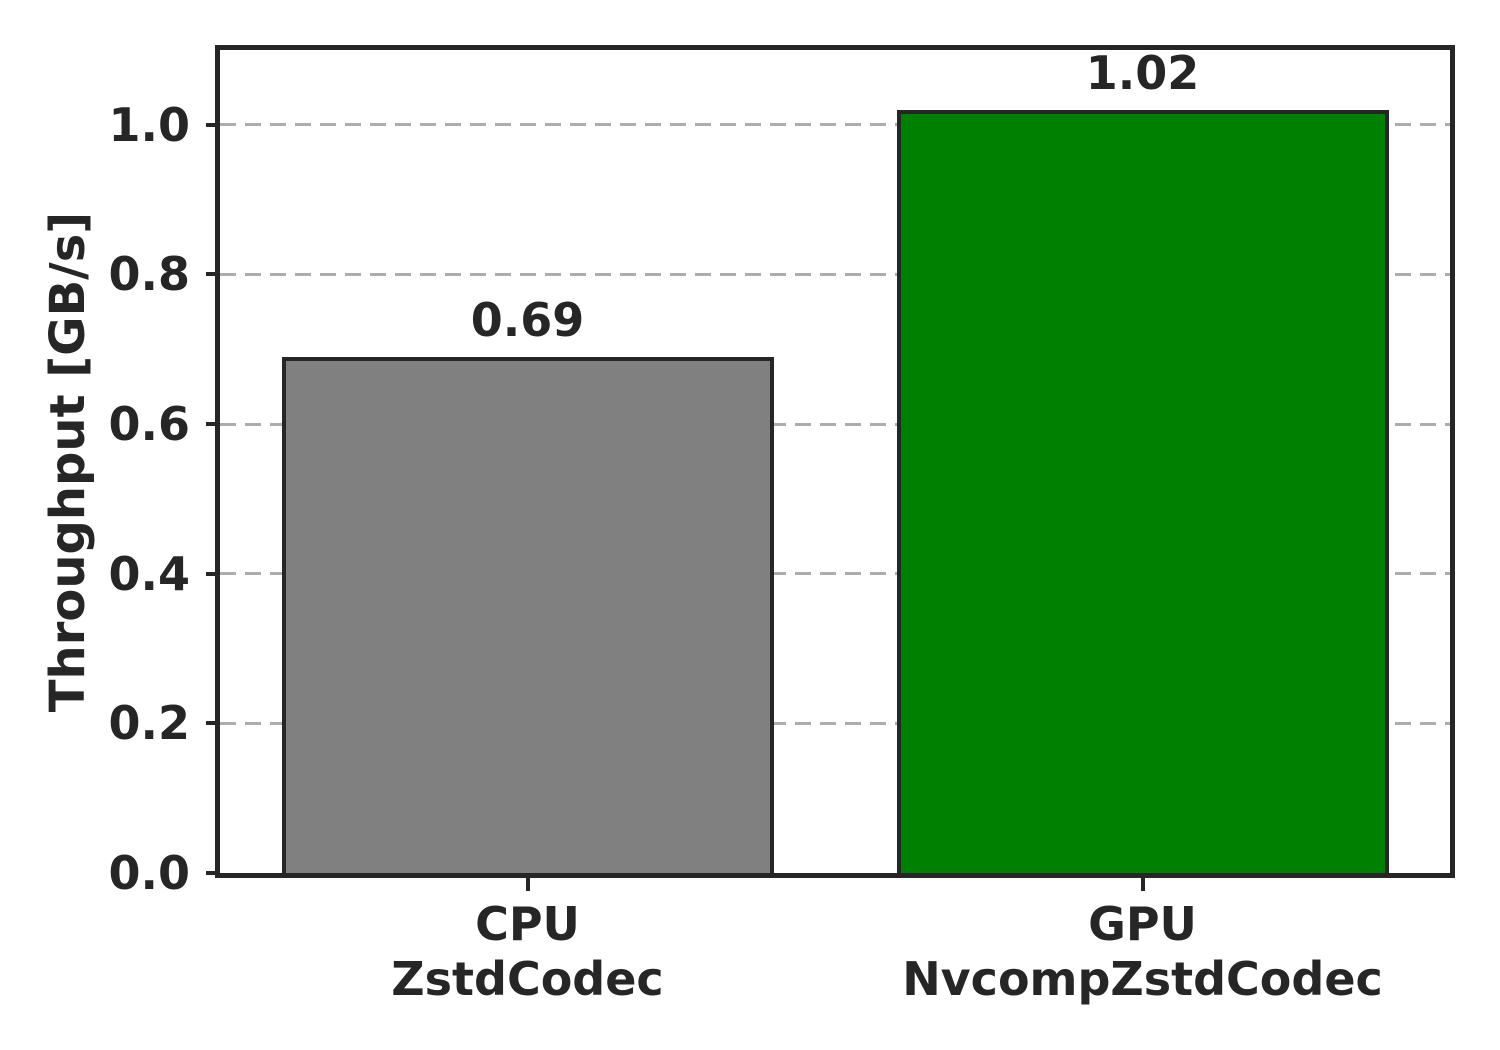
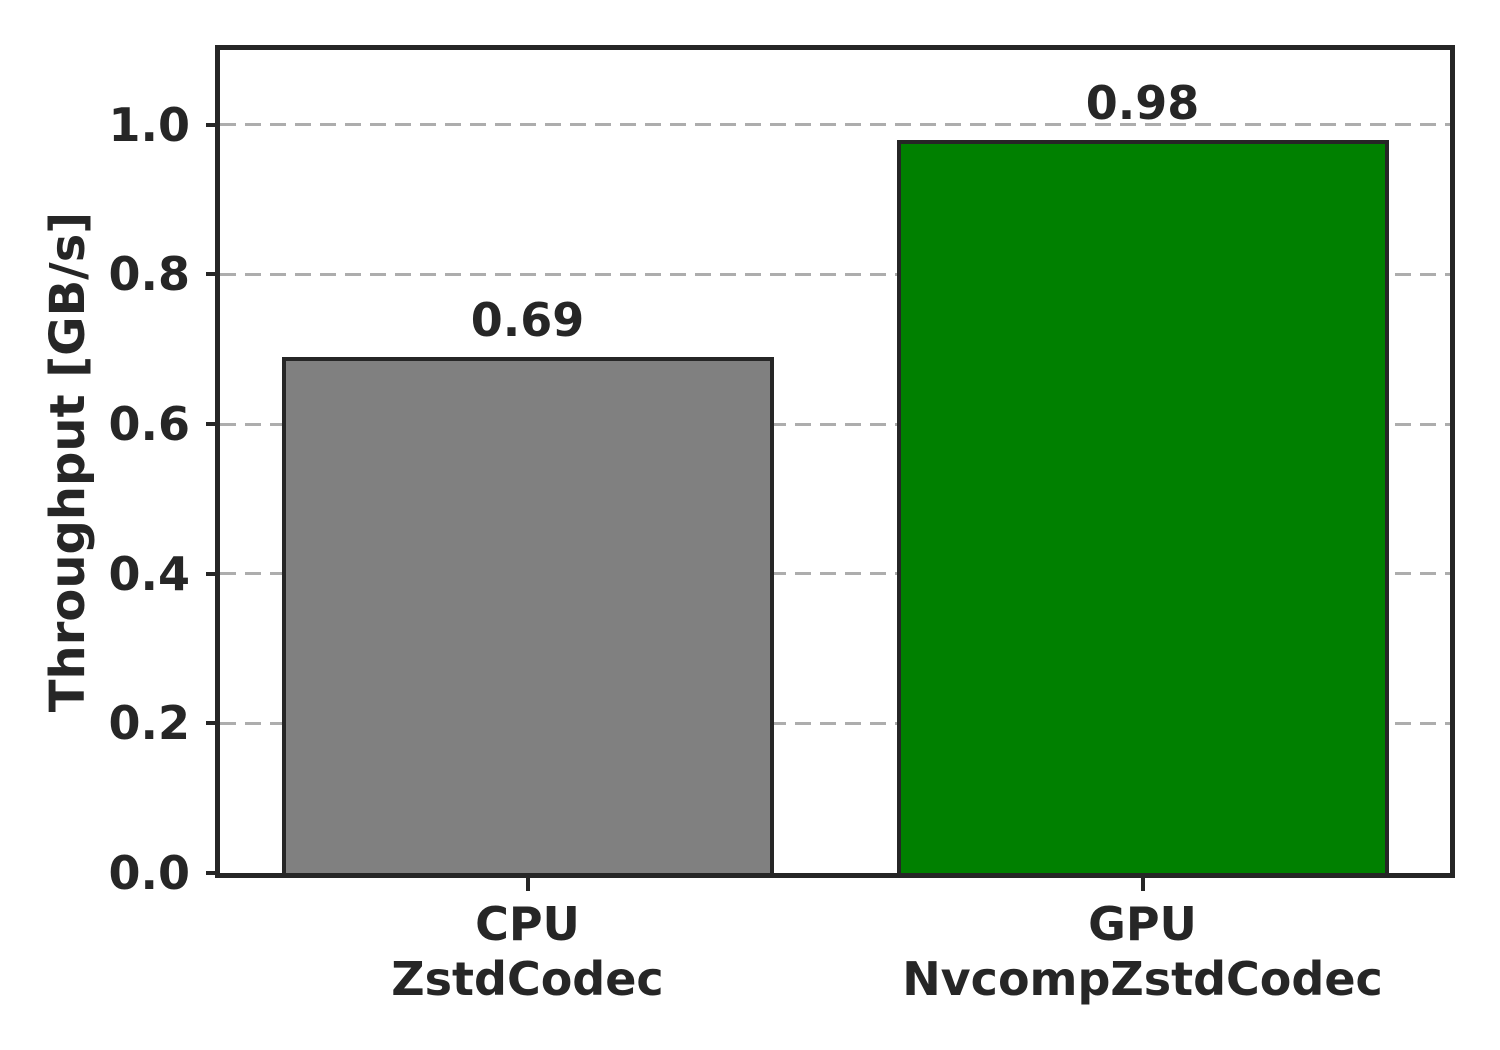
GPU NvcompZstdCodec: 1.02 -> 0.98
